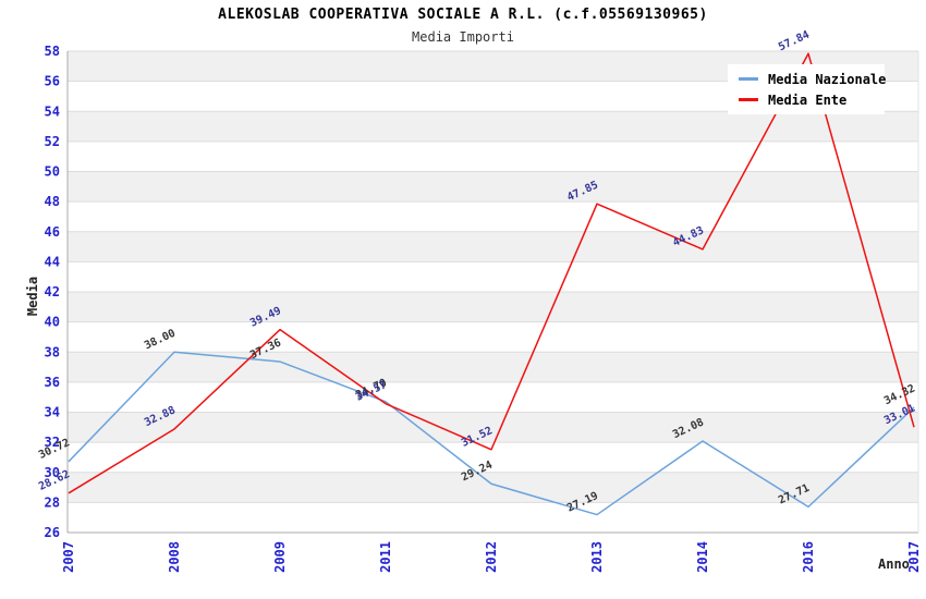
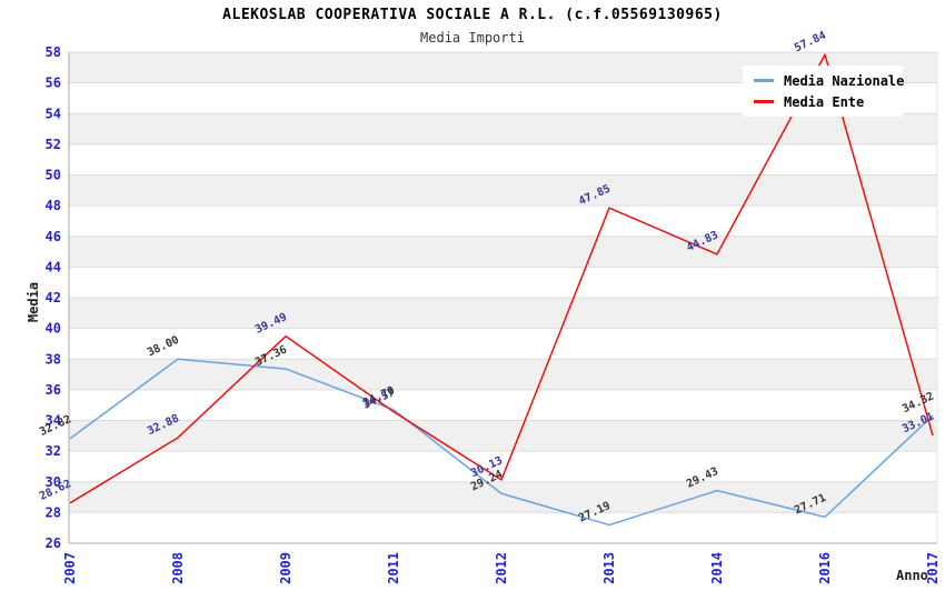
Media Nazionale/2007: 30.72 -> 32.82
Media Ente/2012: 31.52 -> 30.13
Media Nazionale/2014: 32.08 -> 29.43
